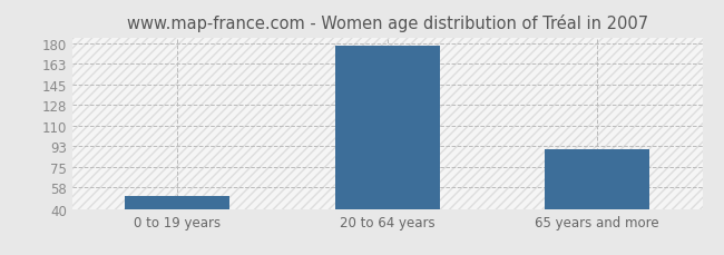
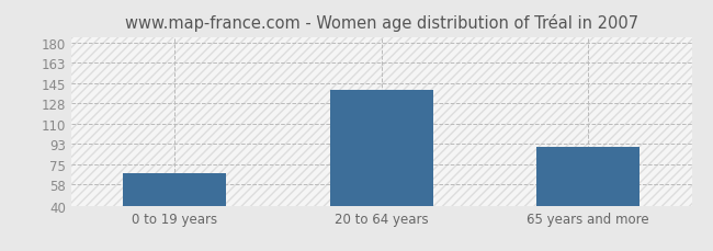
0 to 19 years: 51 -> 68
20 to 64 years: 178 -> 139
